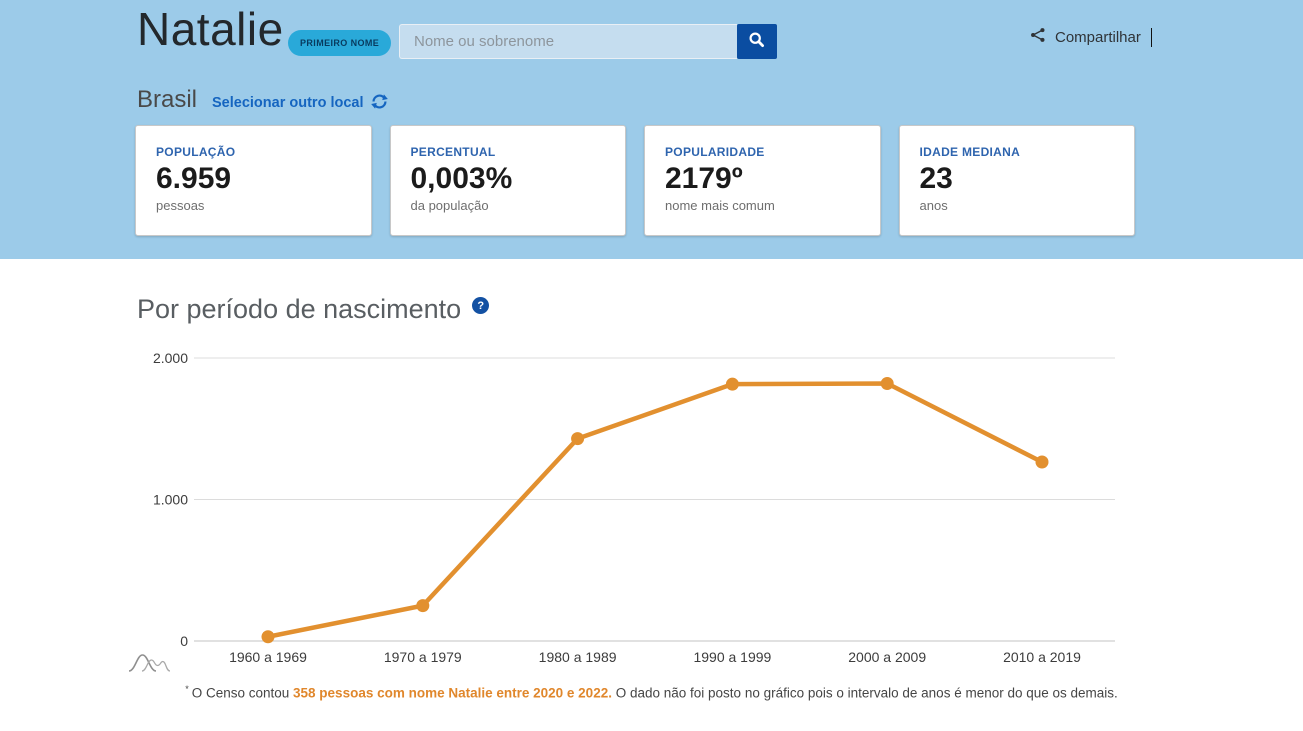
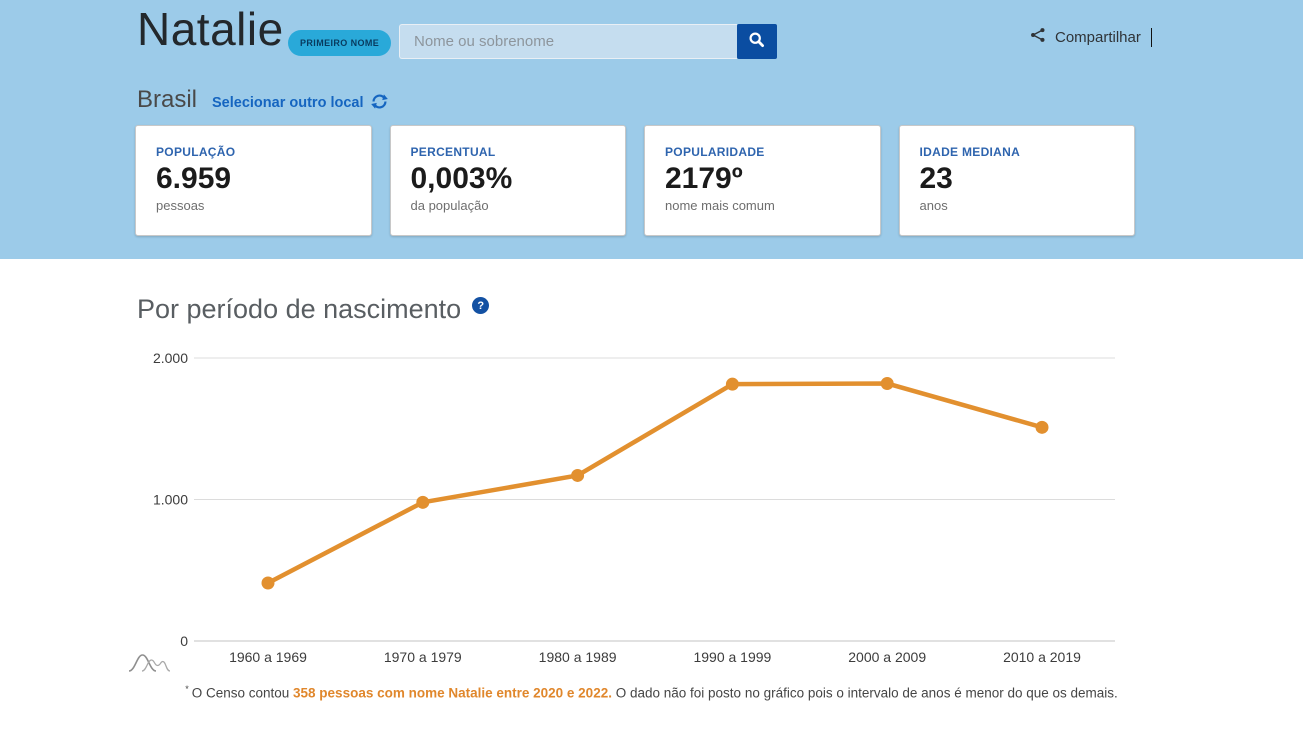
1960 a 1969: 30 -> 410
1970 a 1979: 250 -> 980
1980 a 1989: 1430 -> 1170
2010 a 2019: 1260 -> 1510
